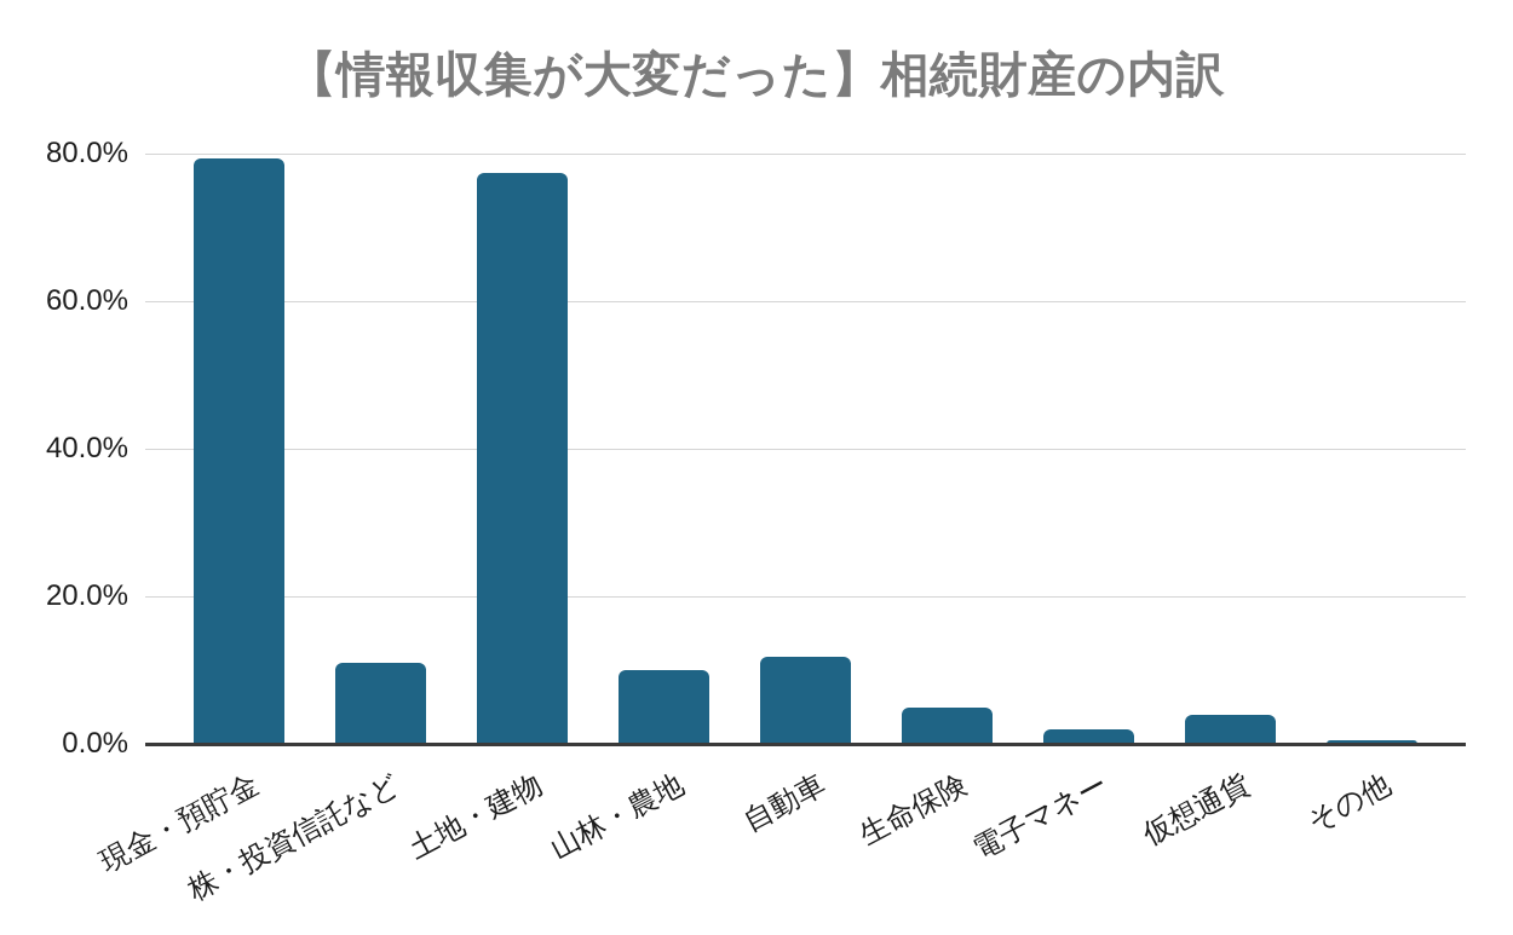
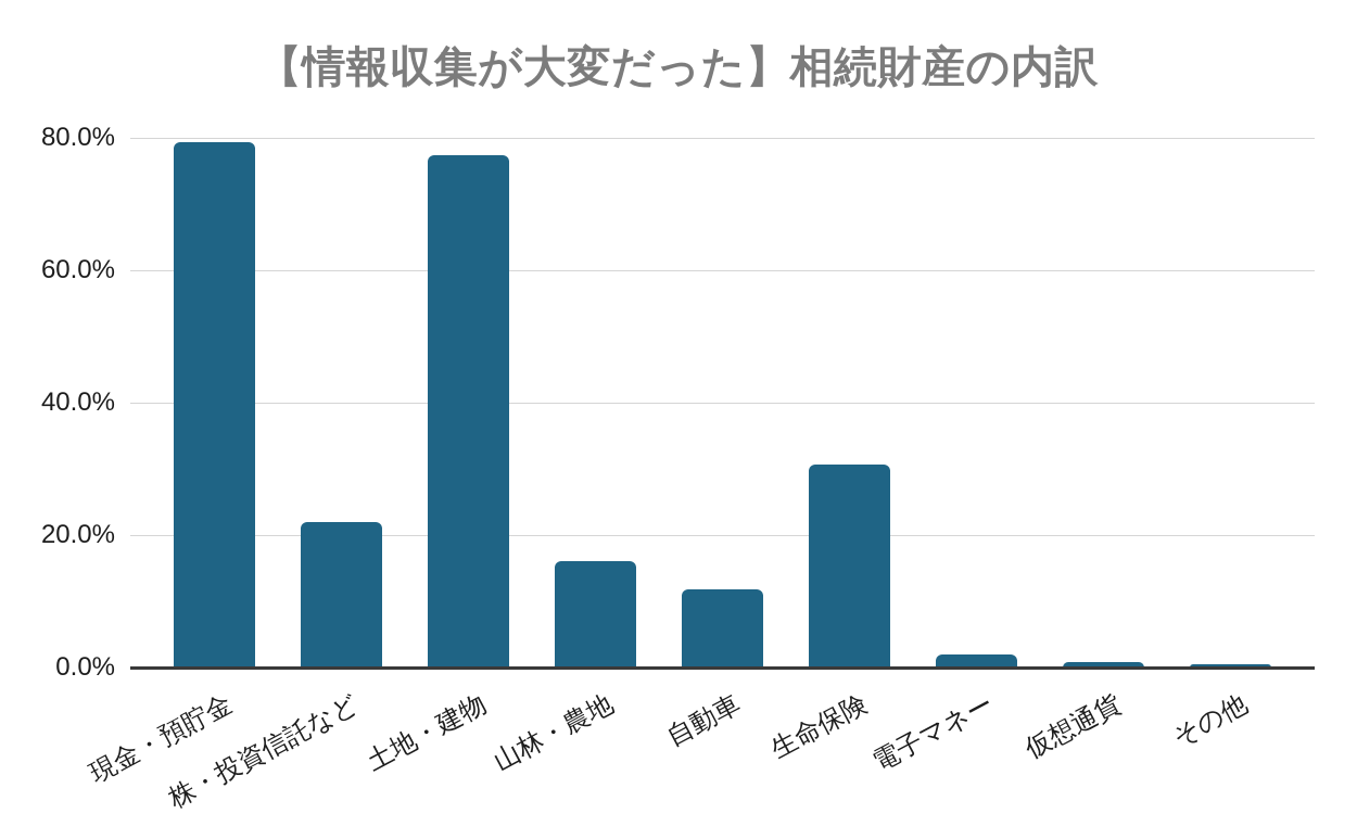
株・投資信託など: 11% -> 22%
山林・農地: 10% -> 16%
生命保険: 5% -> 31%
仮想通貨: 4% -> 1%
